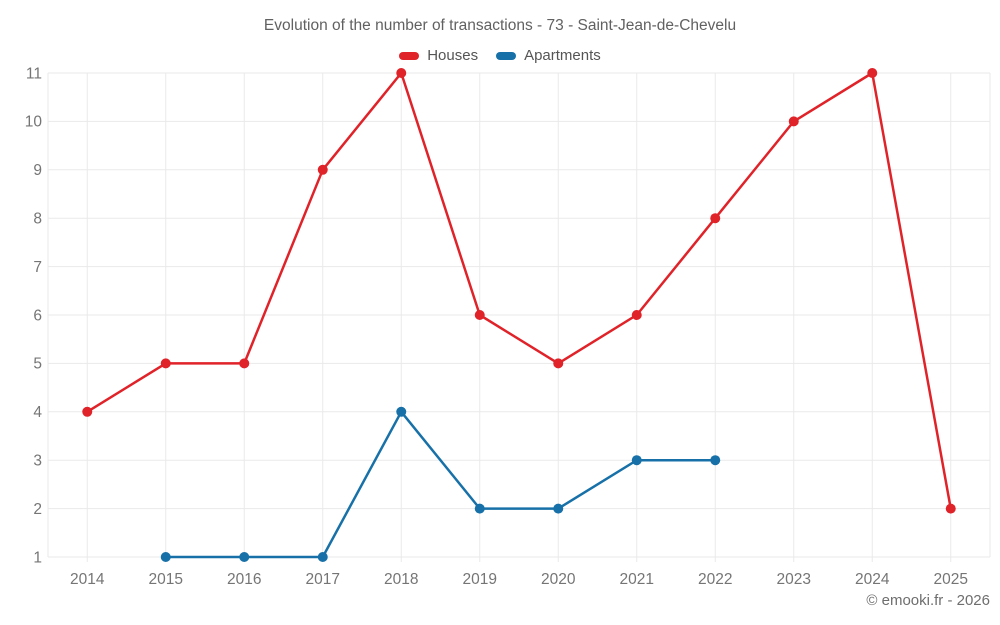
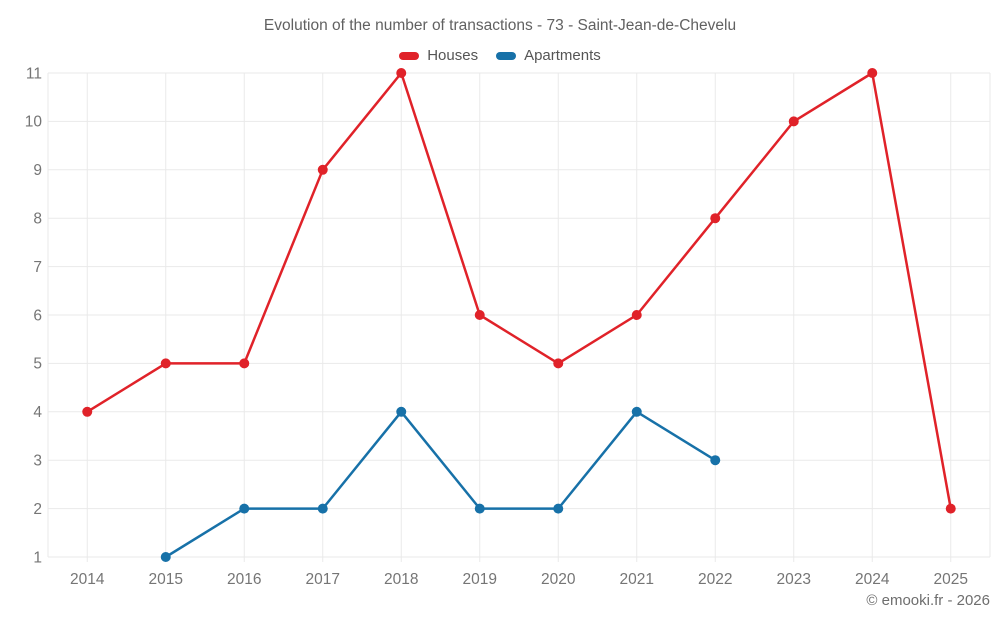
Apartments/2016: 1 -> 2
Apartments/2017: 1 -> 2
Apartments/2021: 3 -> 4
